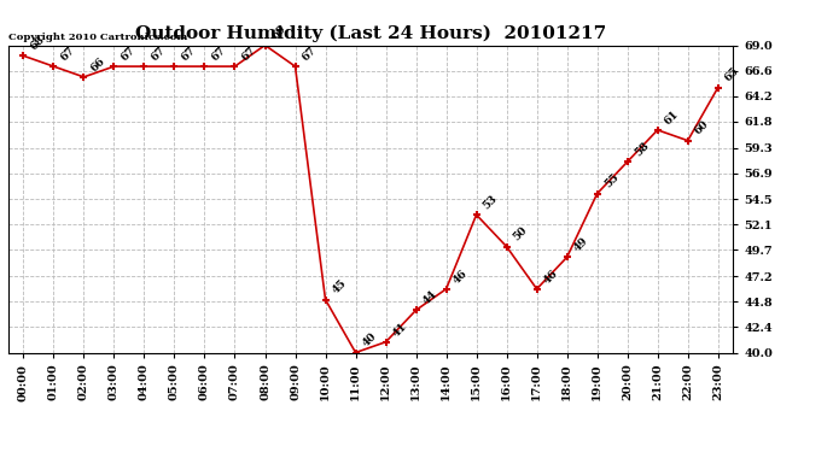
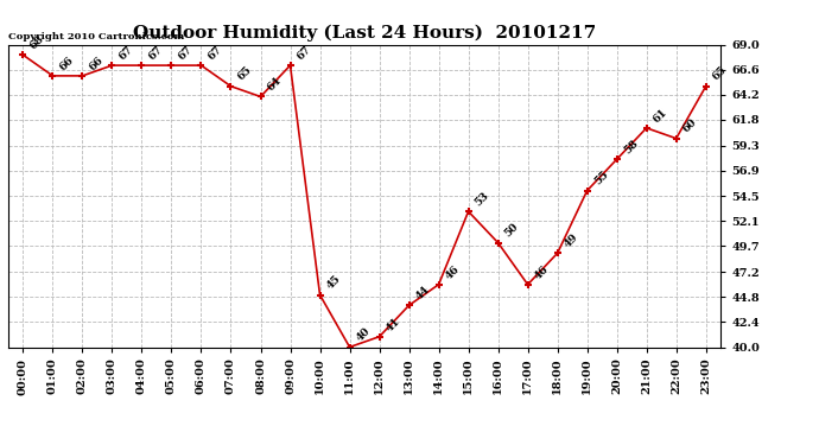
01:00: 67 -> 66
07:00: 67 -> 65
08:00: 69 -> 64
